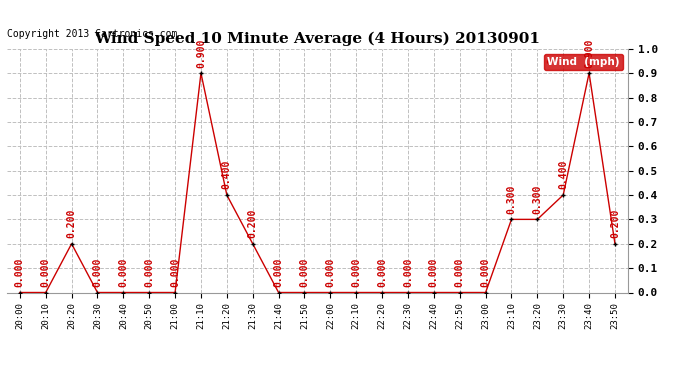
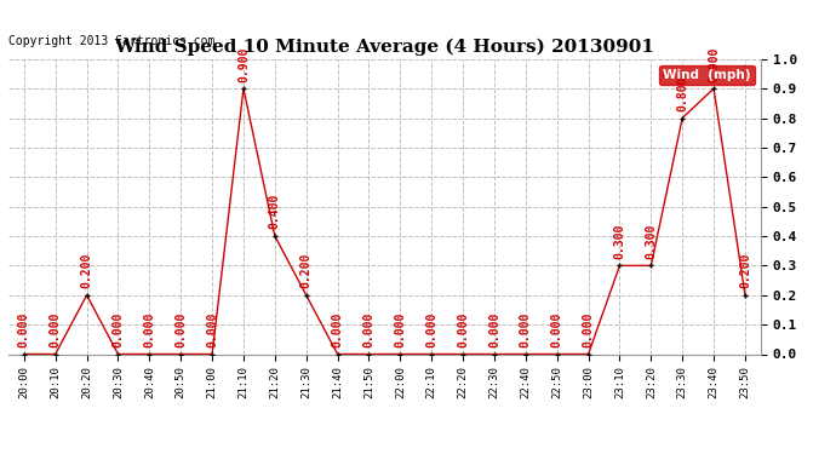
23:30: 0.4 -> 0.8
